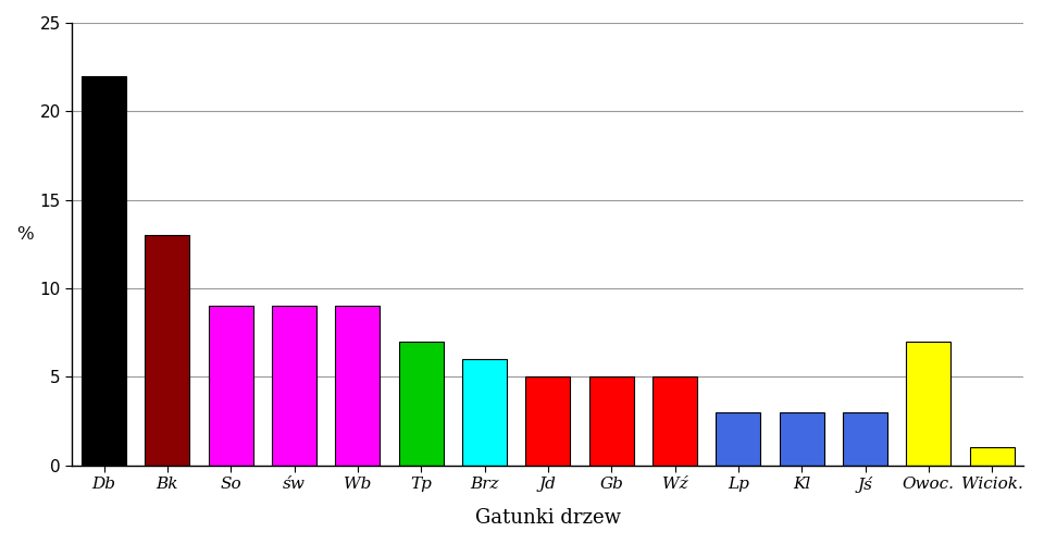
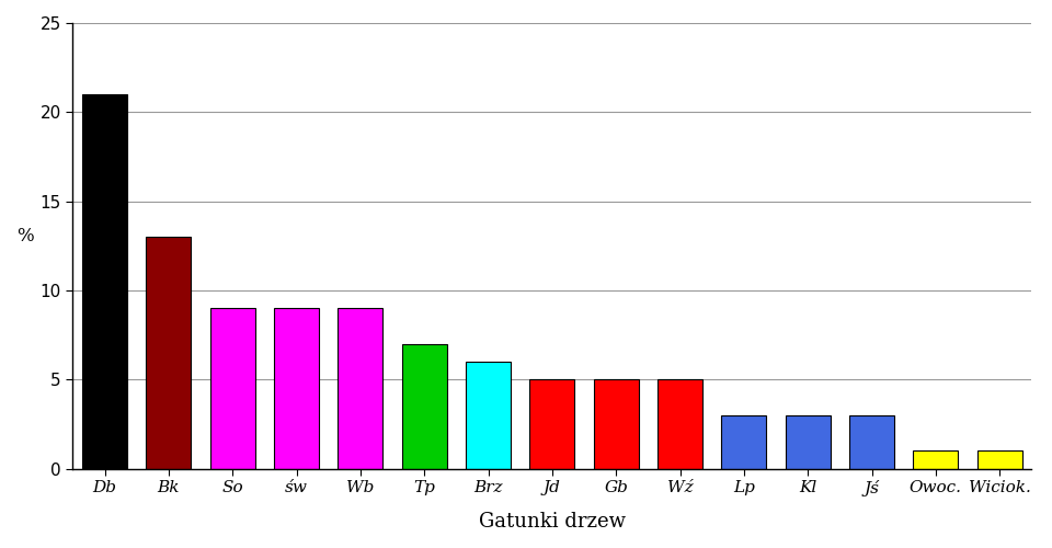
Db: 22 -> 21
Owoc.: 7 -> 1
